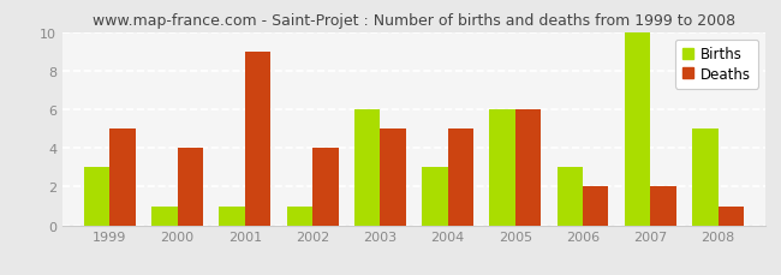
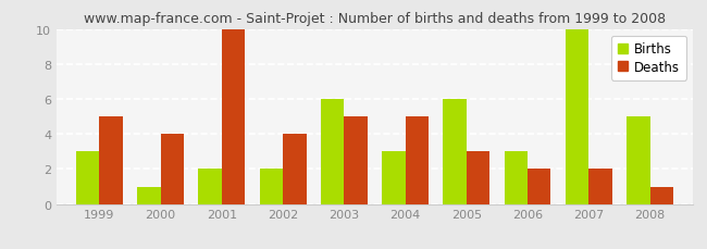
Births/2001: 1 -> 2
Deaths/2001: 9 -> 10
Births/2002: 1 -> 2
Deaths/2005: 6 -> 3
